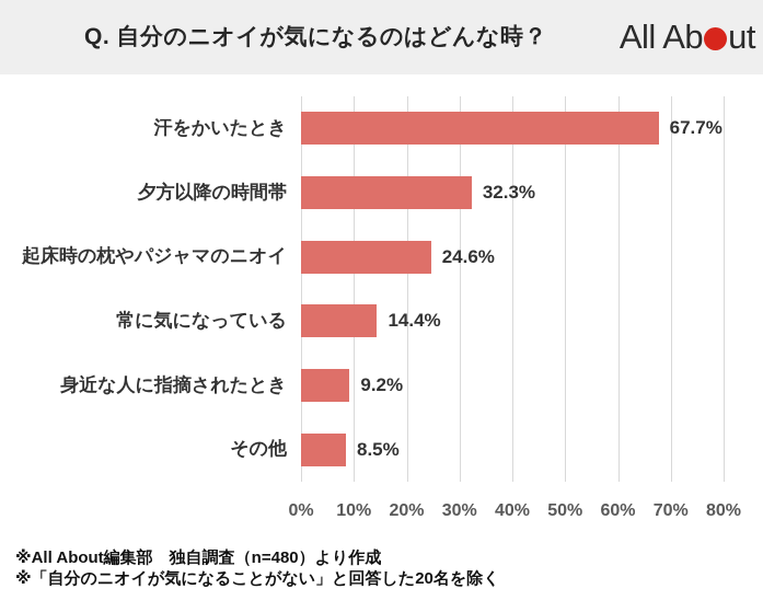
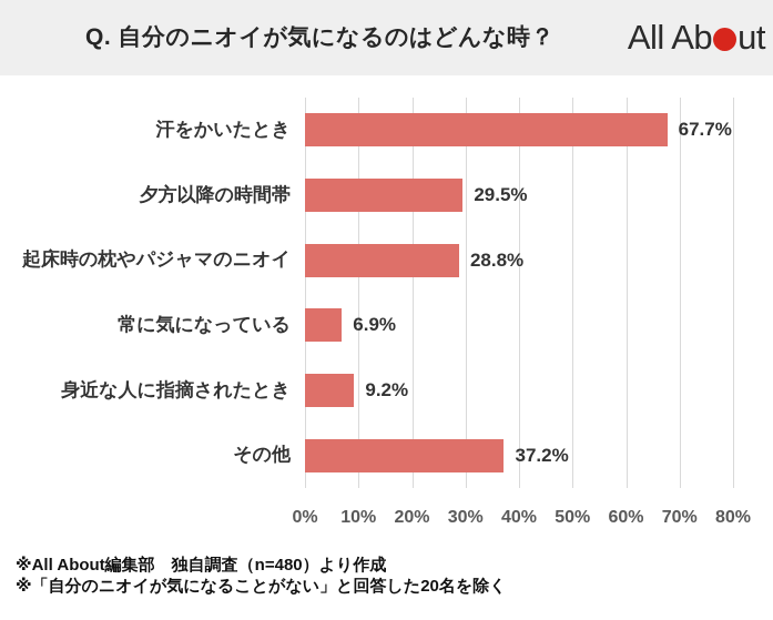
夕方以降の時間帯: 32.3% -> 29.5%
起床時の枕やパジャマのニオイ: 24.6% -> 28.8%
常に気になっている: 14.4% -> 6.9%
その他: 8.5% -> 37.2%
